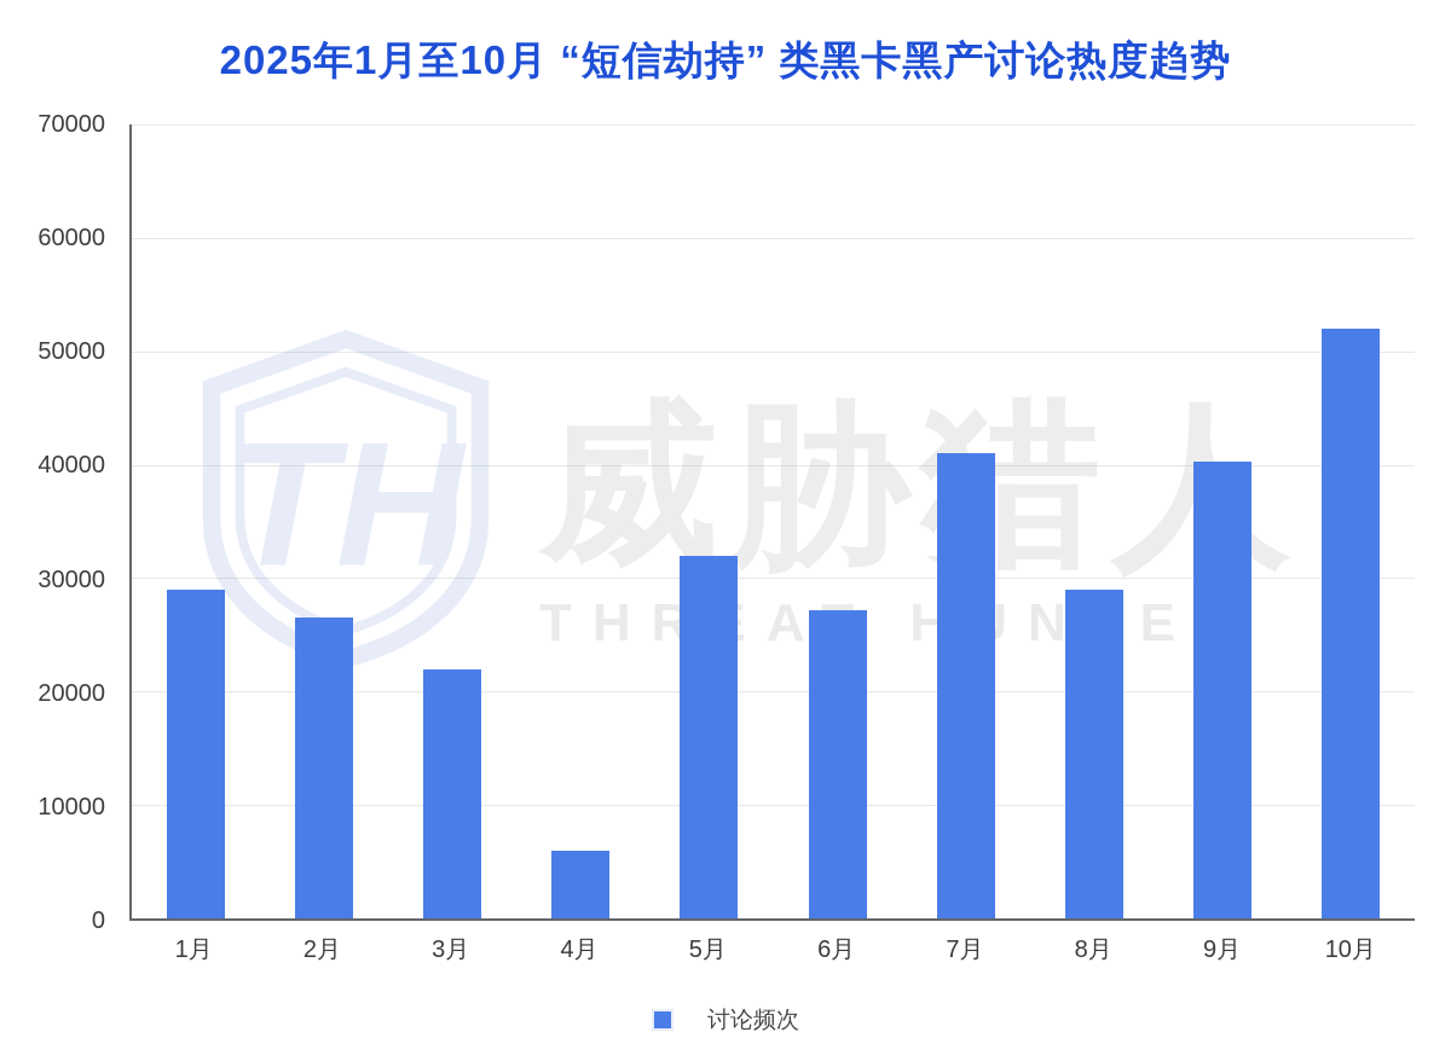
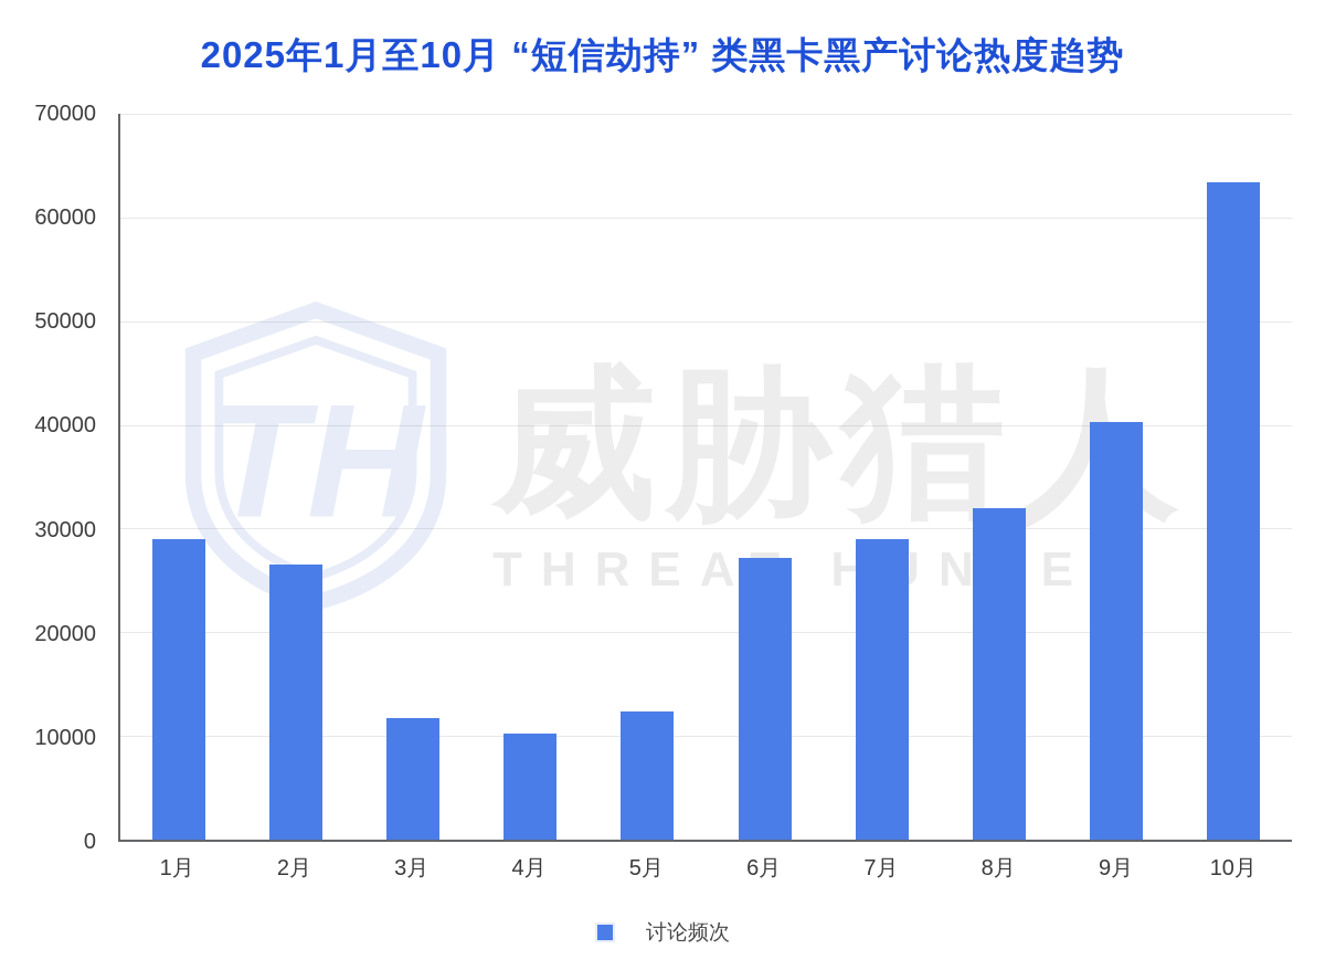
3月: 22000 -> 12000
4月: 6000 -> 10000
5月: 32000 -> 12000
7月: 41000 -> 29000
8月: 29000 -> 32000
10月: 52000 -> 63000
